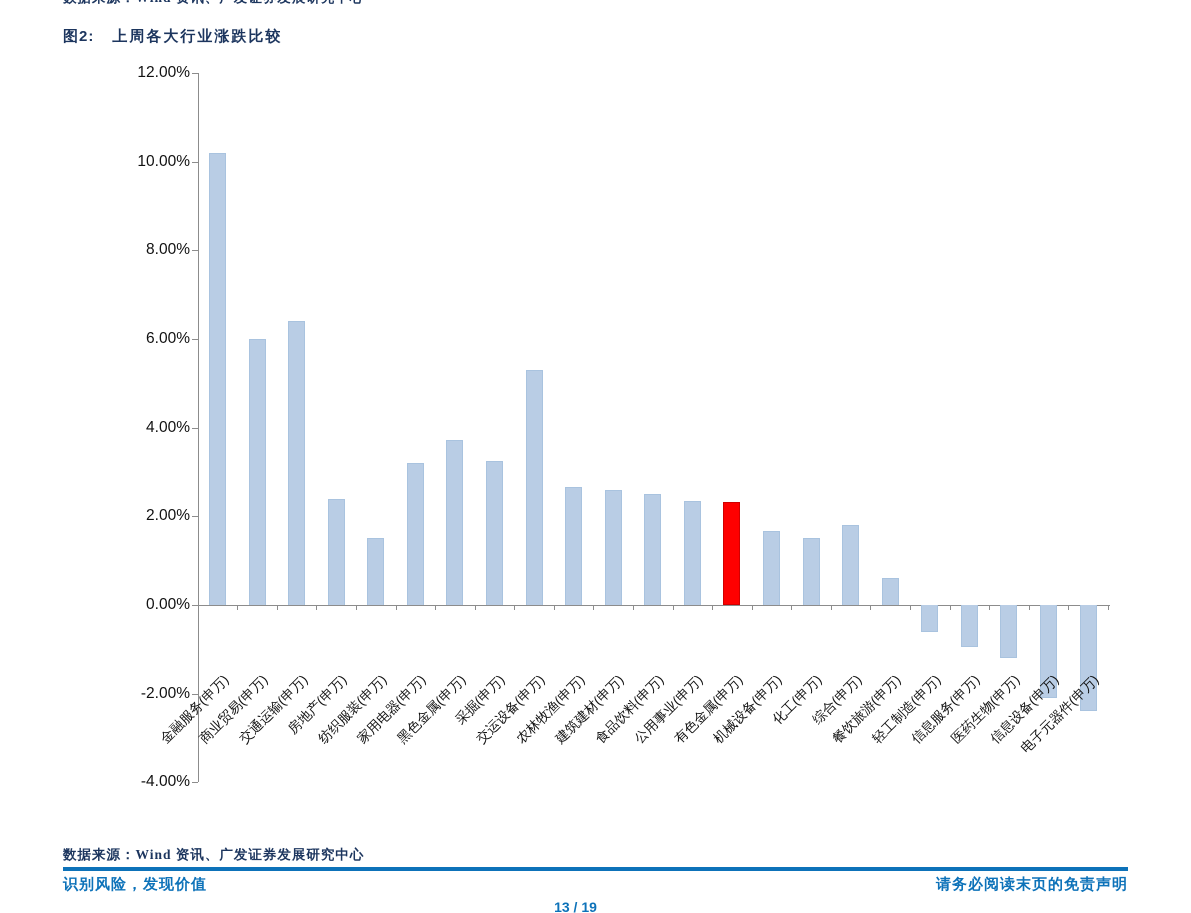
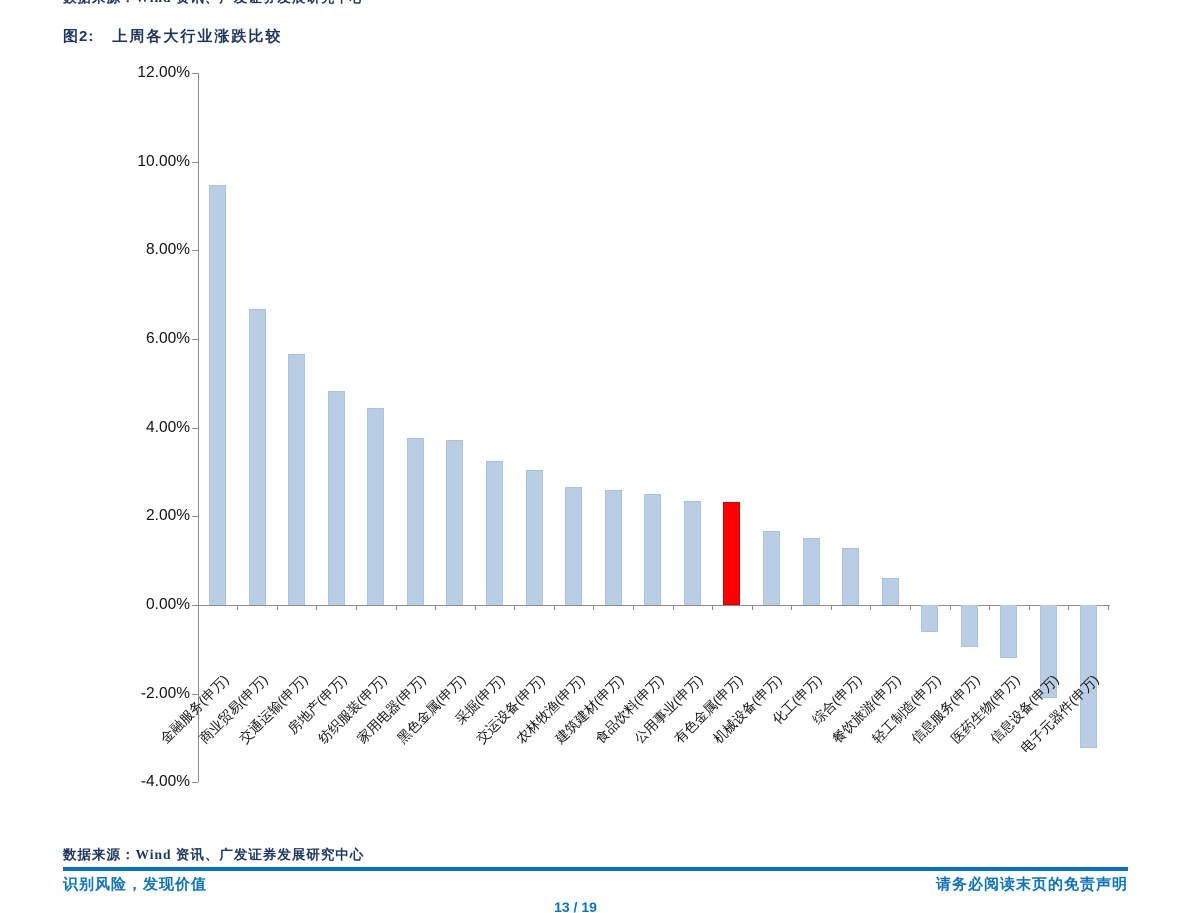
金融服务(申万): 10.2% -> 9.5%
商业贸易(申万): 6.0% -> 6.7%
交通运输(申万): 6.4% -> 5.7%
房地产(申万): 2.4% -> 4.8%
纺织服装(申万): 1.5% -> 4.4%
家用电器(申万): 3.2% -> 3.8%
交运设备(申万): 5.3% -> 3.0%
综合(申万): 1.8% -> 1.3%
电子元器件(申万): -2.4% -> -3.2%
